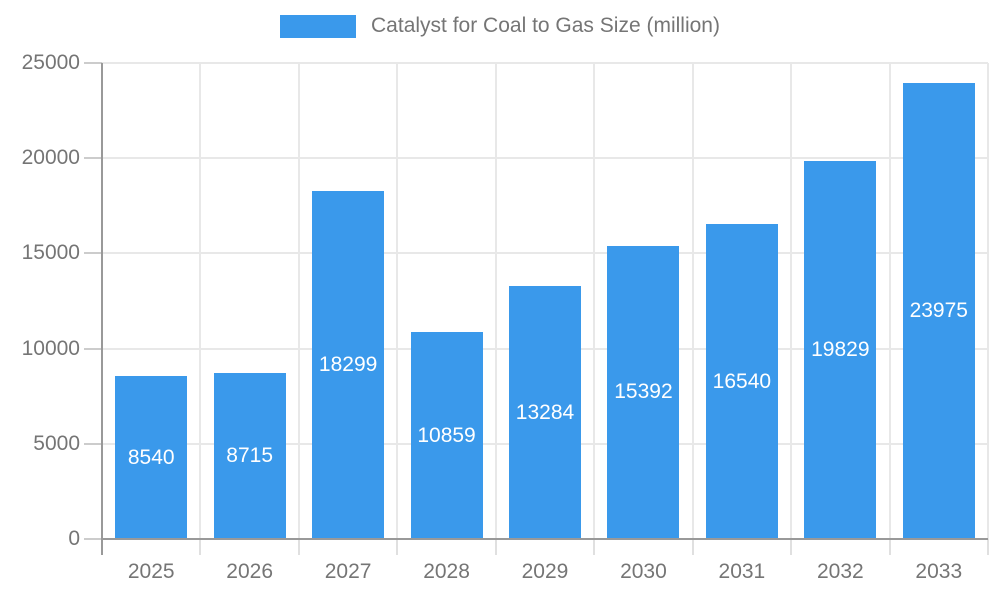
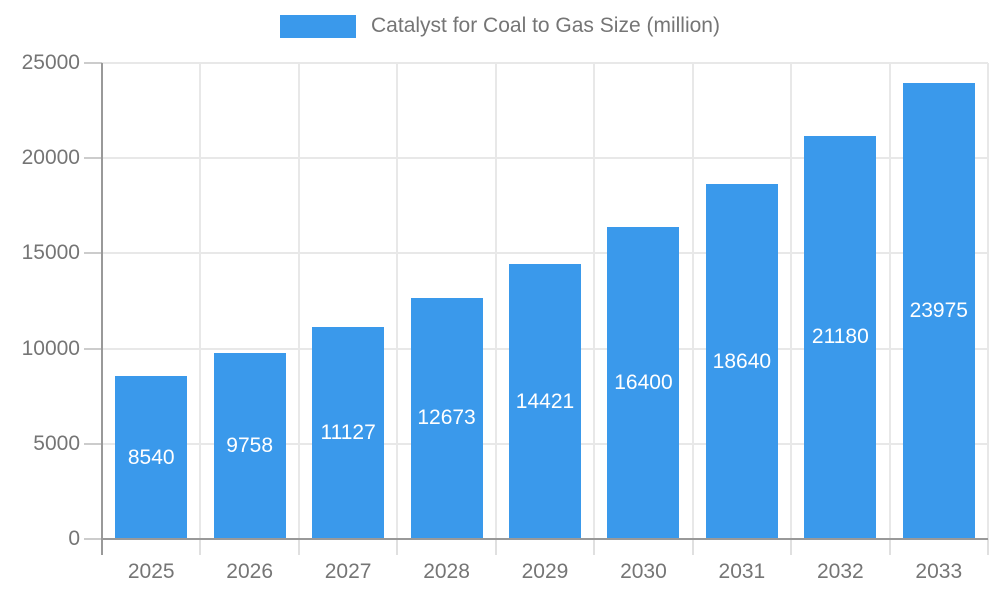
2026: 8715 -> 9758
2027: 18299 -> 11127
2028: 10859 -> 12673
2029: 13284 -> 14421
2030: 15392 -> 16400
2031: 16540 -> 18640
2032: 19829 -> 21180
